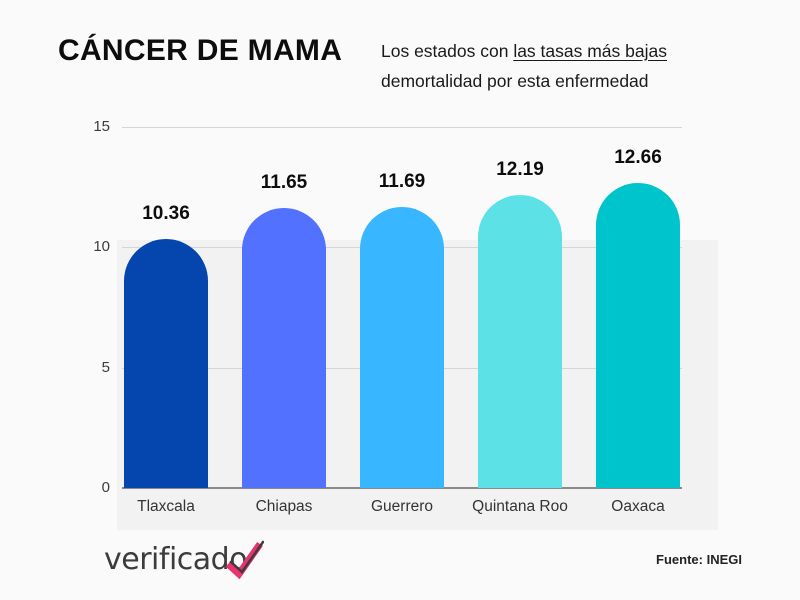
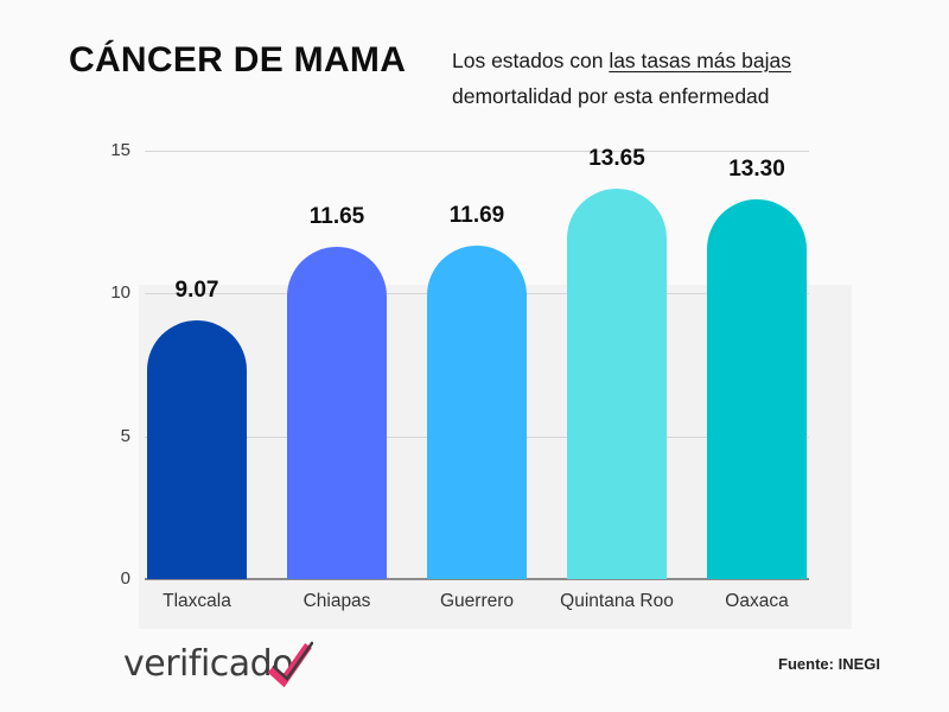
Tlaxcala: 10.36 -> 9.07
Quintana Roo: 12.19 -> 13.65
Oaxaca: 12.66 -> 13.30
